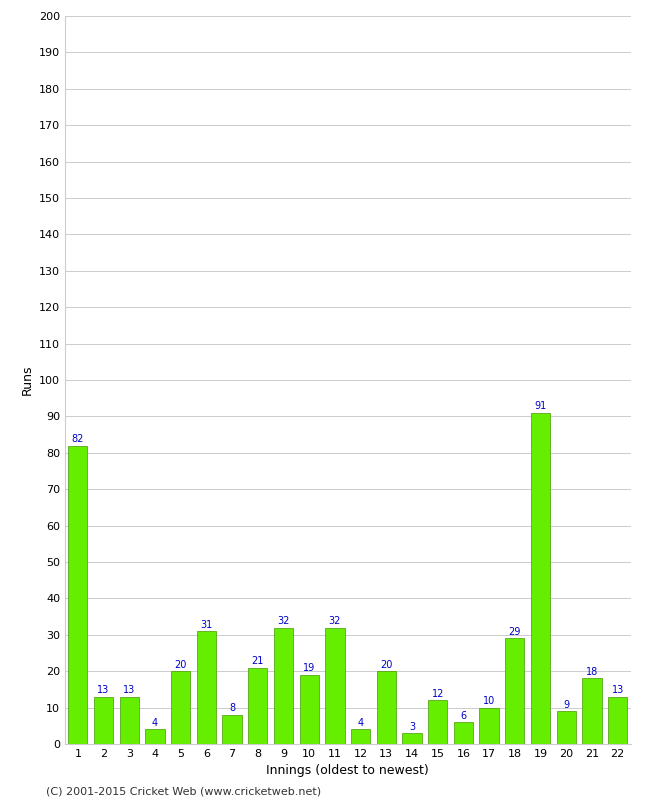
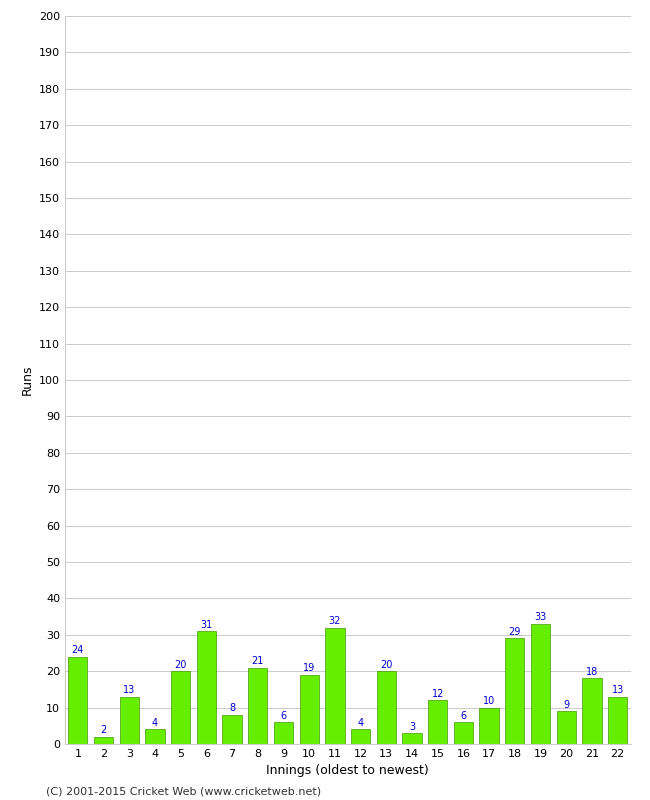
1: 82 -> 24
2: 13 -> 2
9: 32 -> 6
19: 91 -> 33
